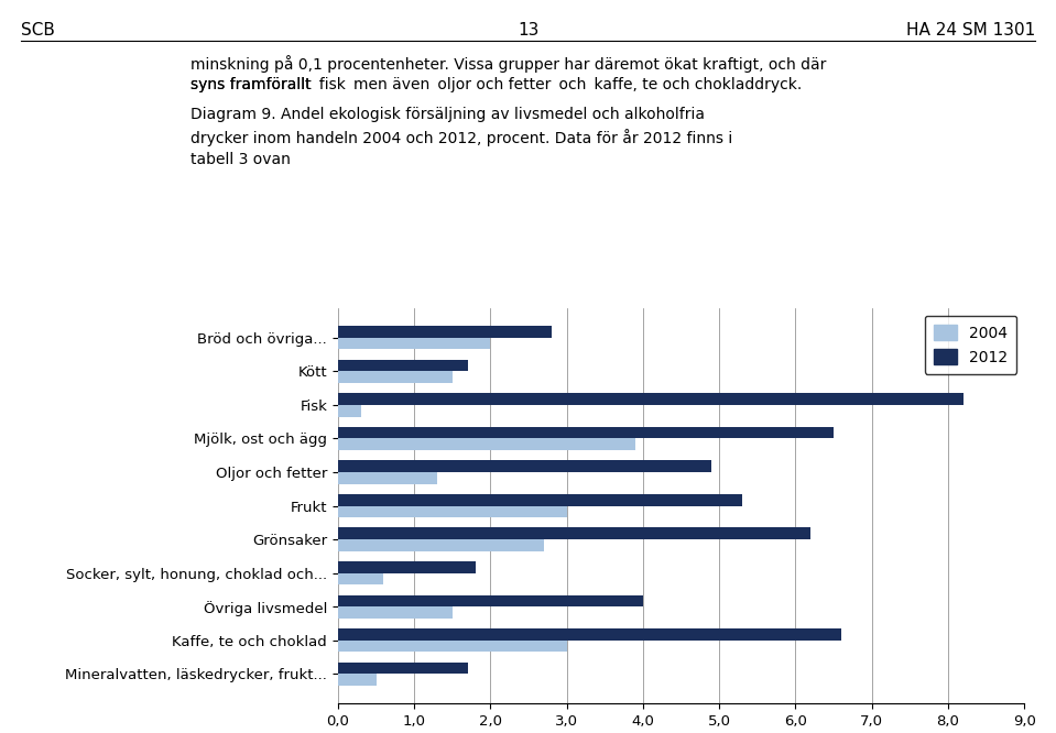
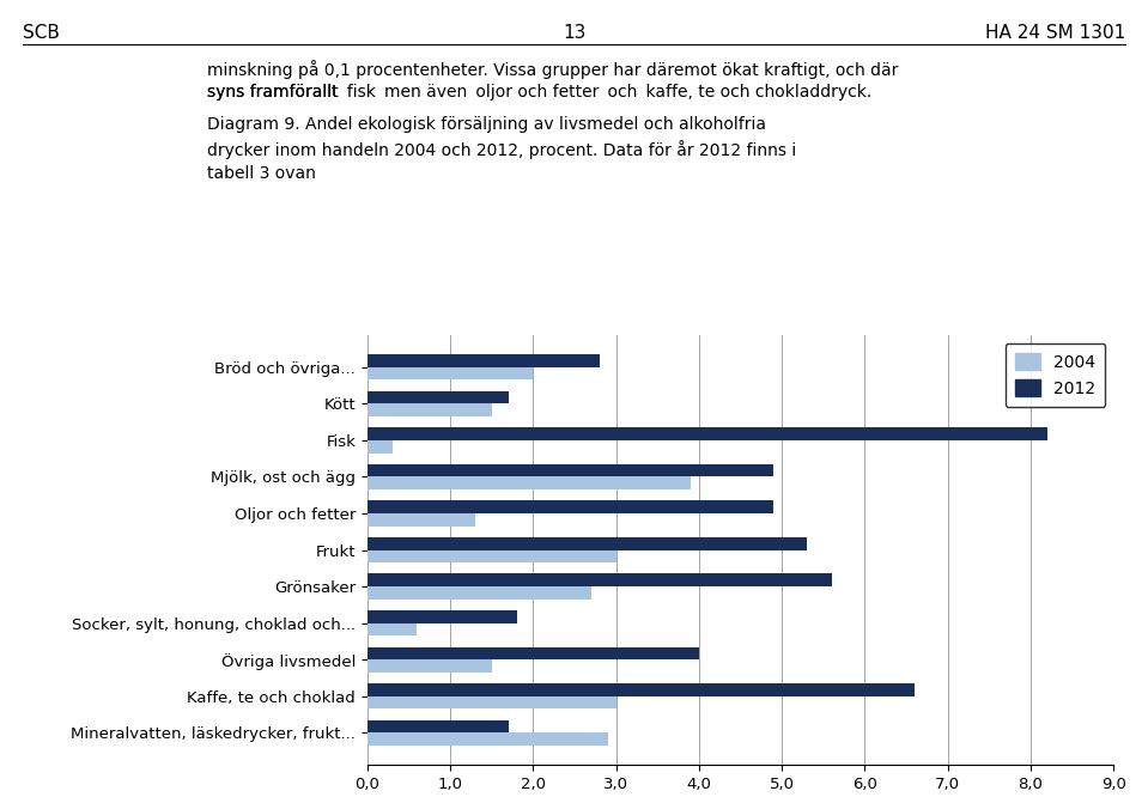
2012/Mjölk, ost och ägg: 6,5 -> 4,9
2012/Grönsaker: 6,2 -> 5,6
2004/Mineralvatten, läskedrycker, frukt...: 0,5 -> 2,9
